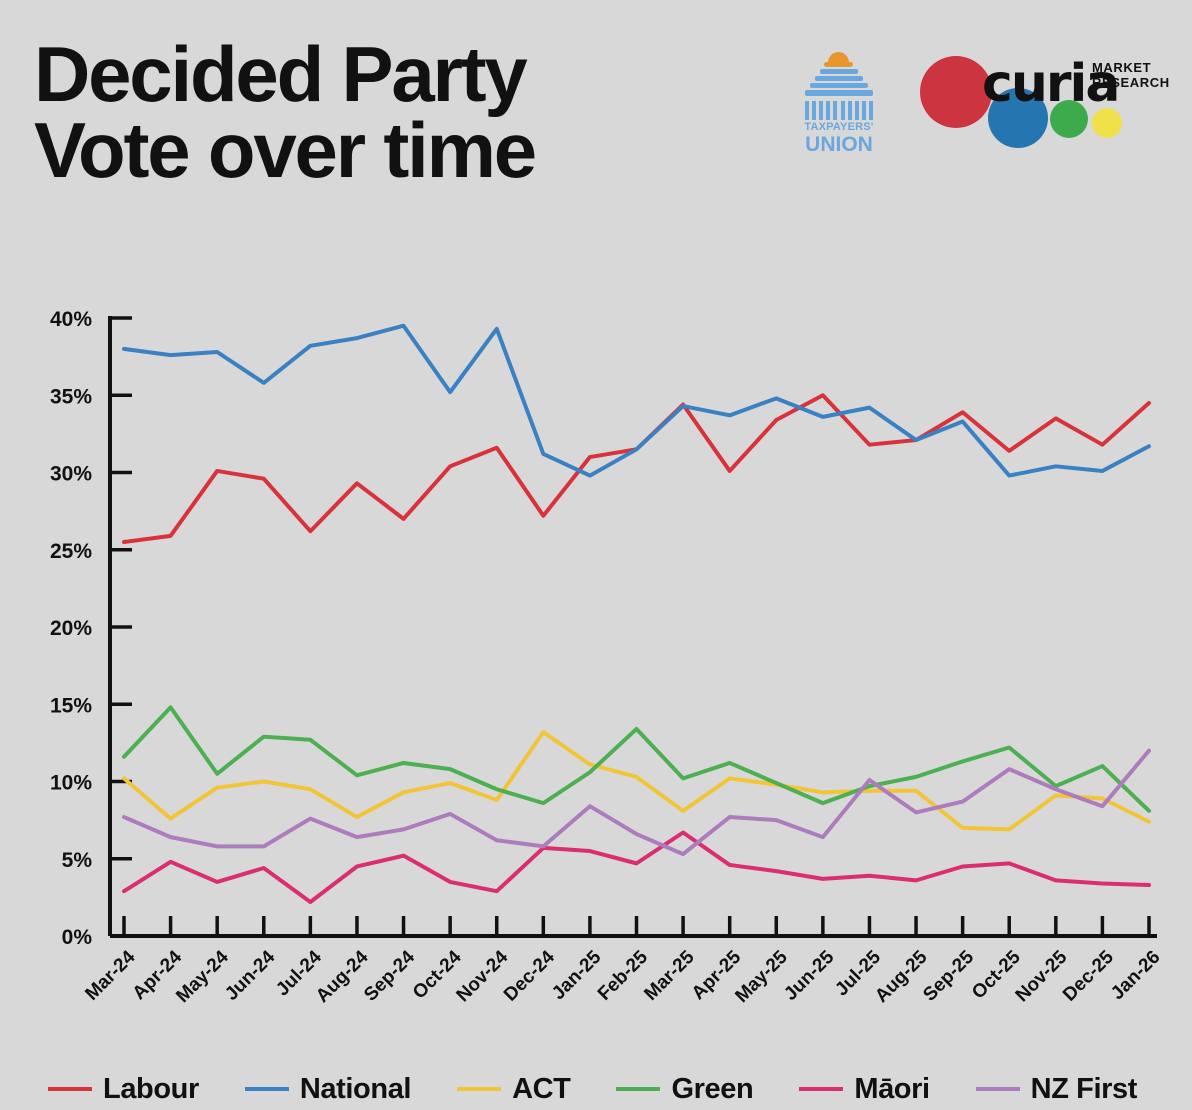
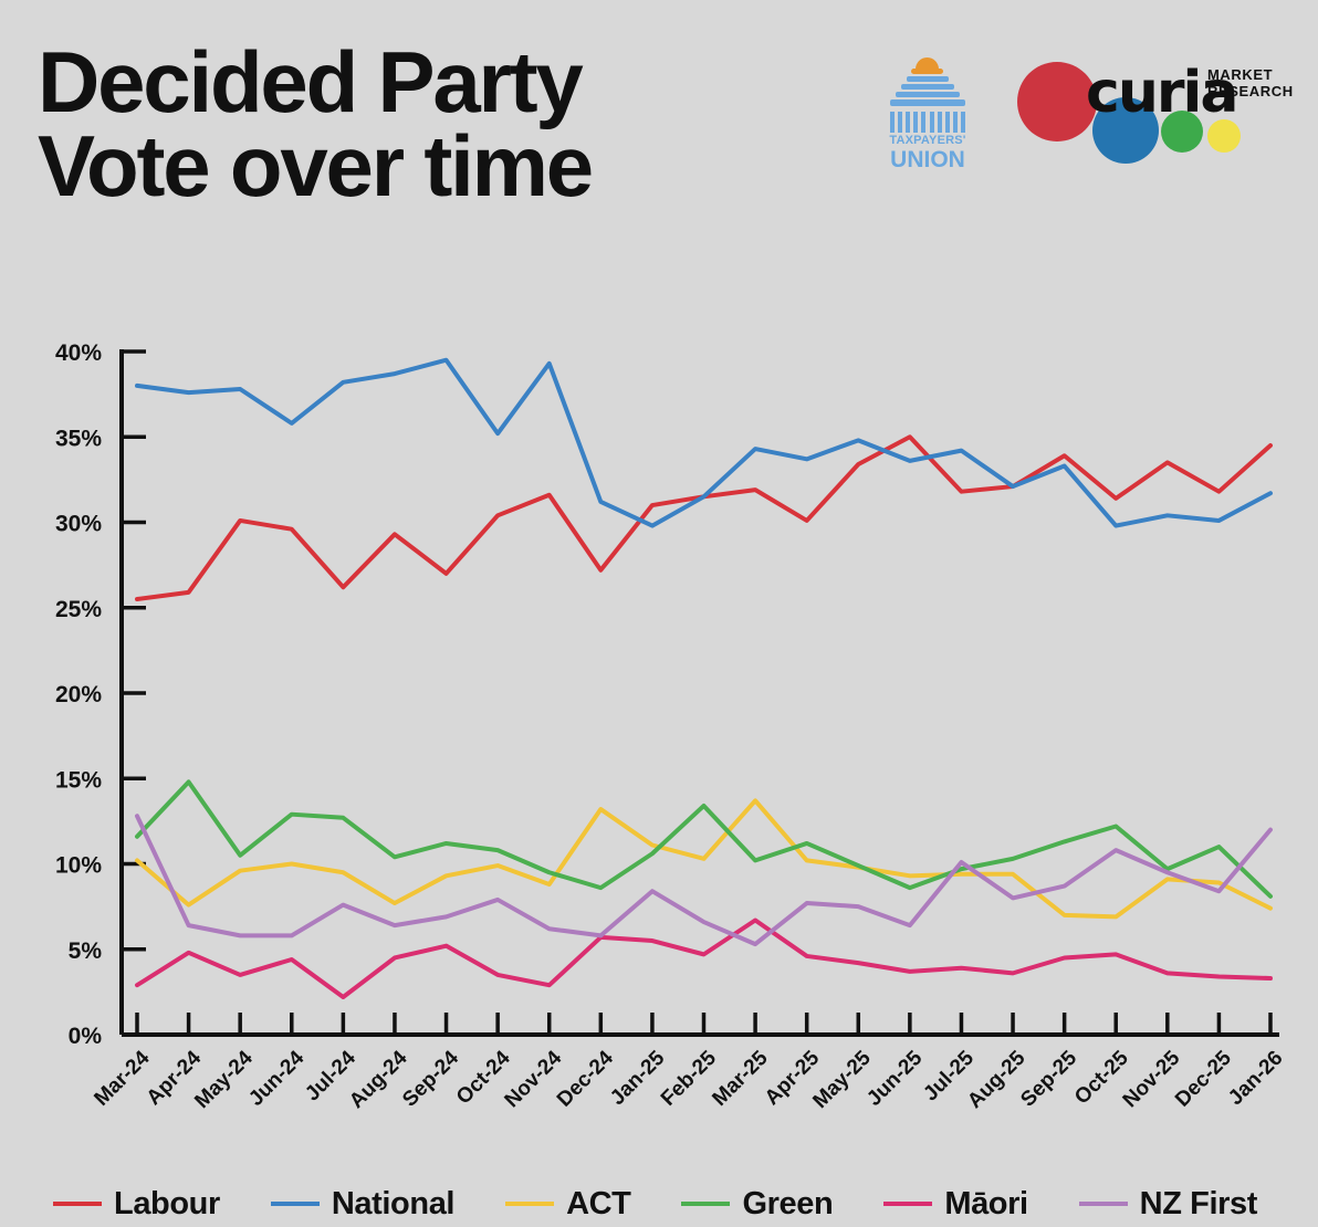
NZ First/Mar-24: 7.7% -> 12.8%
Labour/Mar-25: 34.4% -> 31.9%
ACT/Mar-25: 8.1% -> 13.7%
